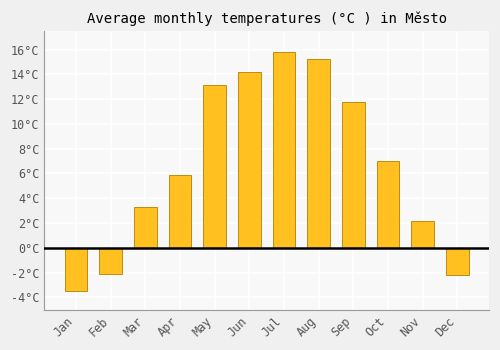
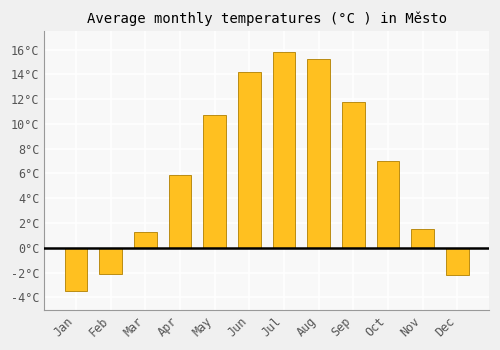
Mar: 3.3°C -> 1.3°C
May: 13.1°C -> 10.7°C
Nov: 2.2°C -> 1.5°C
